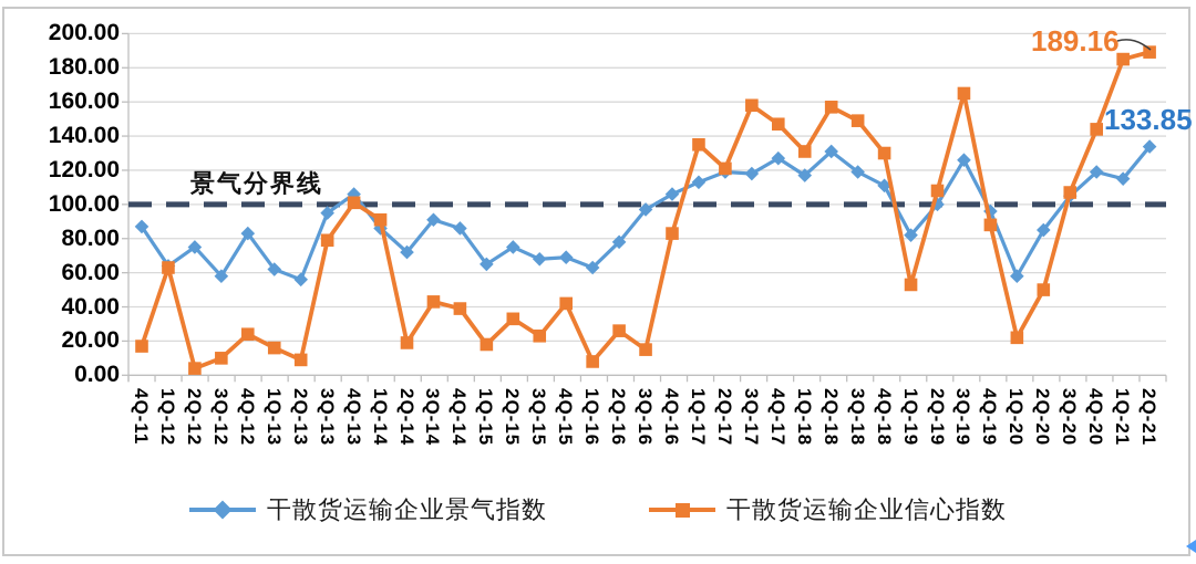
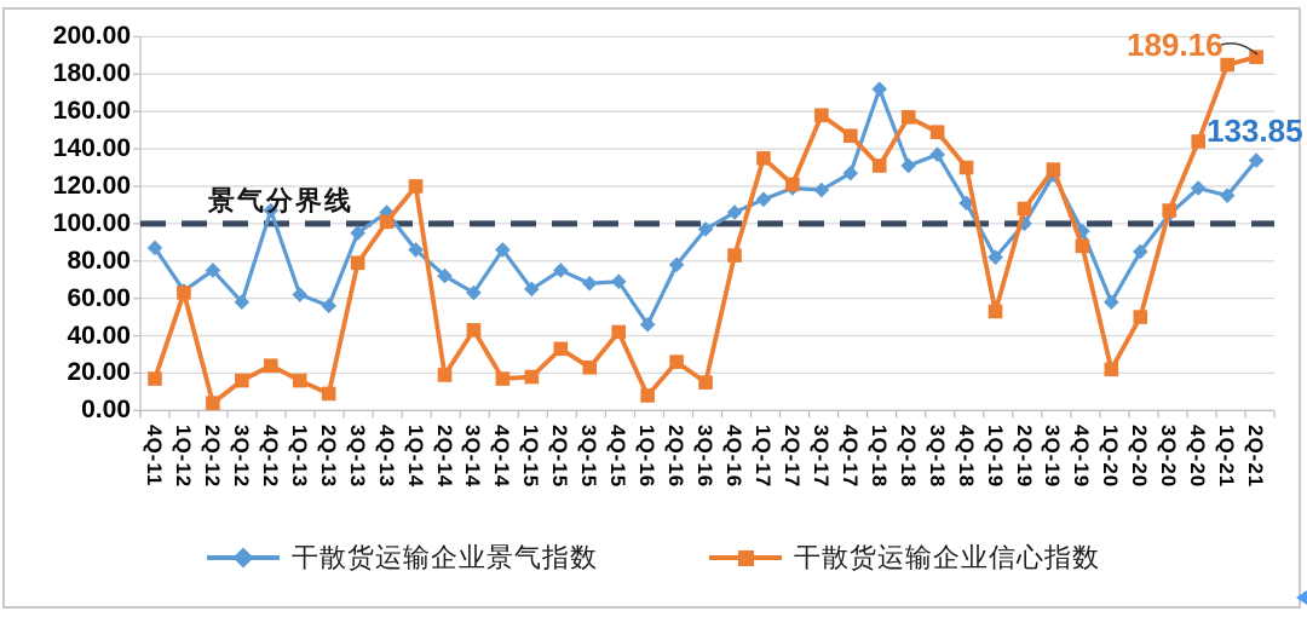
干散货运输企业信心指数/3Q-12: 10 -> 16
干散货运输企业景气指数/4Q-12: 83 -> 107
干散货运输企业信心指数/1Q-14: 91 -> 120
干散货运输企业景气指数/3Q-14: 91 -> 63
干散货运输企业信心指数/4Q-14: 39 -> 17
干散货运输企业景气指数/1Q-16: 63 -> 46
干散货运输企业景气指数/1Q-18: 117 -> 172
干散货运输企业景气指数/3Q-18: 119 -> 137
干散货运输企业信心指数/3Q-19: 165 -> 129
